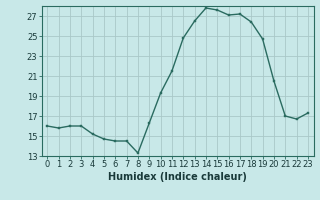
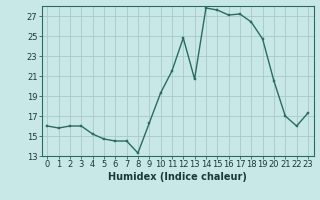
13: 26.5 -> 20.7
22: 16.7 -> 16.0
